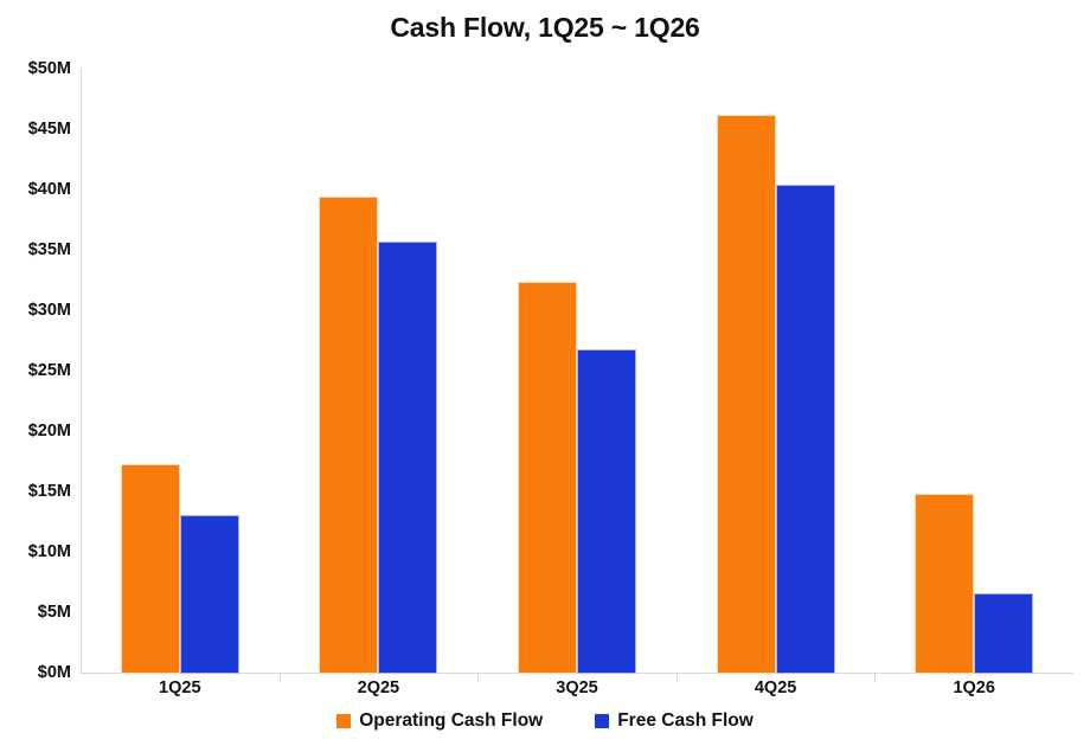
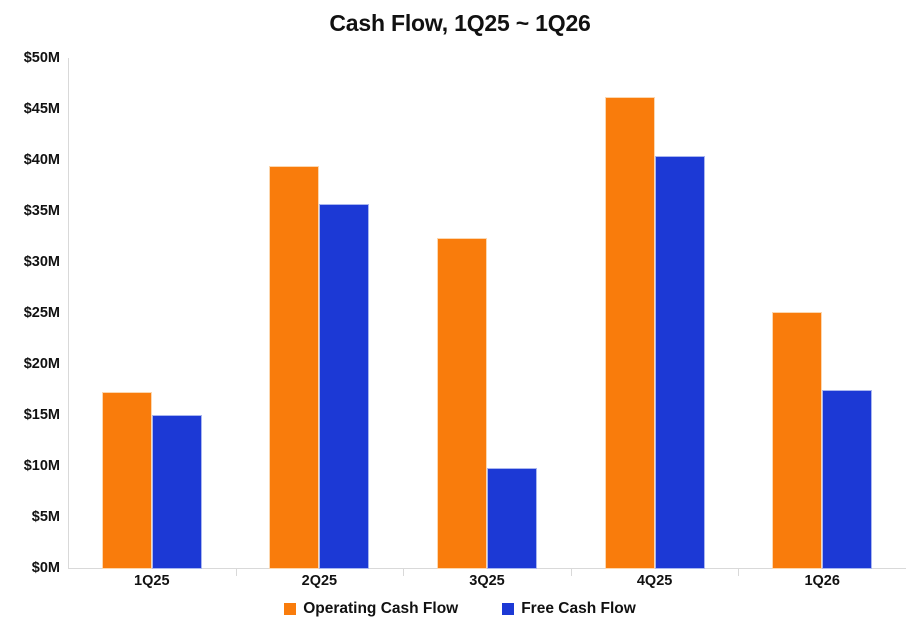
Free Cash Flow/1Q25: $12.9M -> $14.9M
Free Cash Flow/3Q25: $26.7M -> $9.7M
Operating Cash Flow/1Q26: $14.7M -> $25.0M
Free Cash Flow/1Q26: $6.5M -> $17.4M
